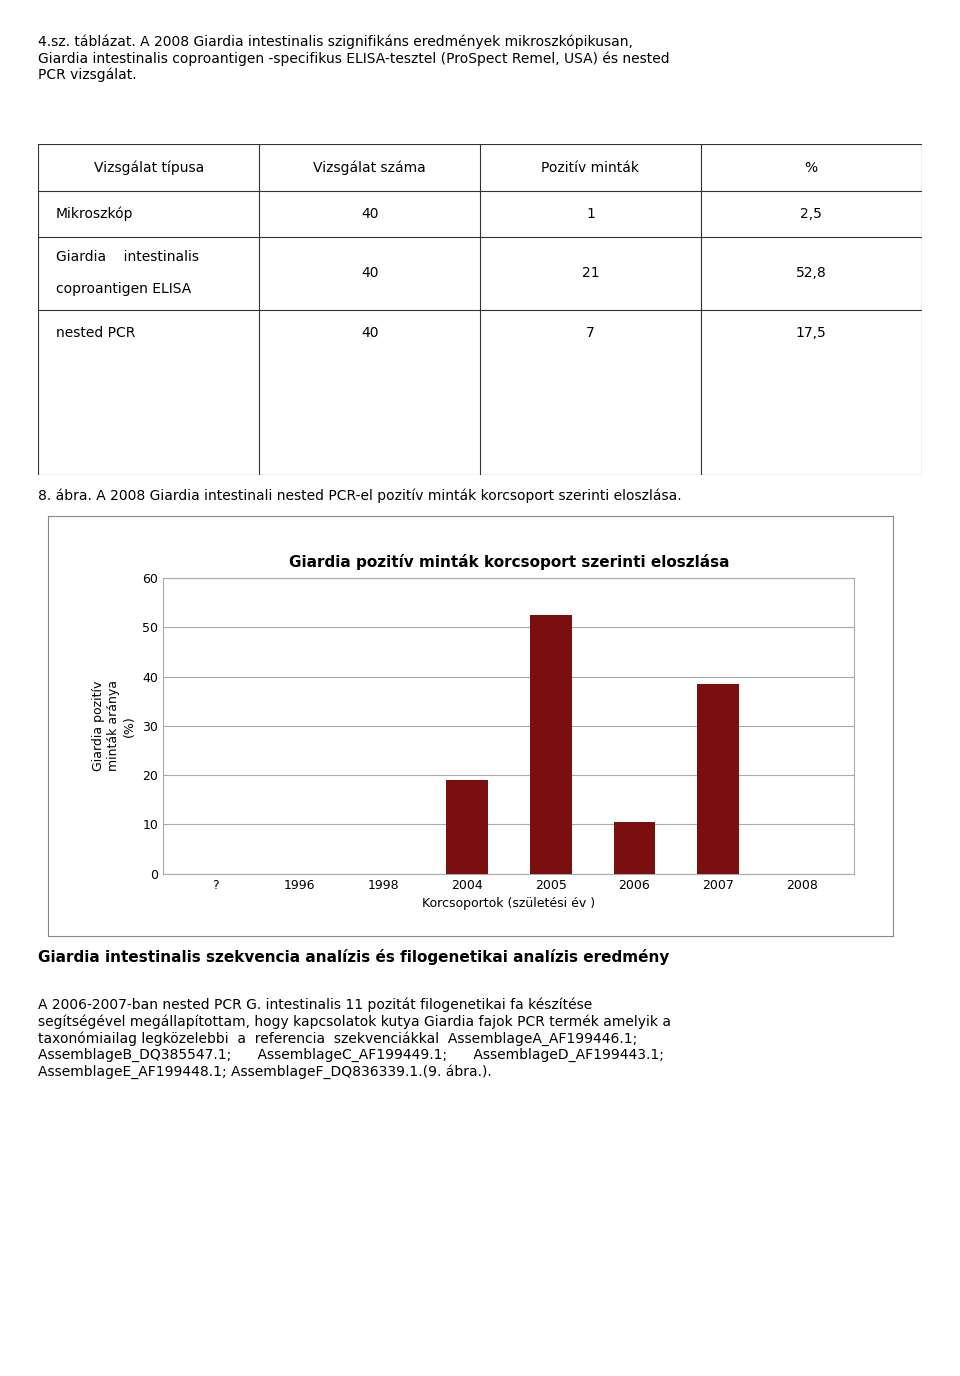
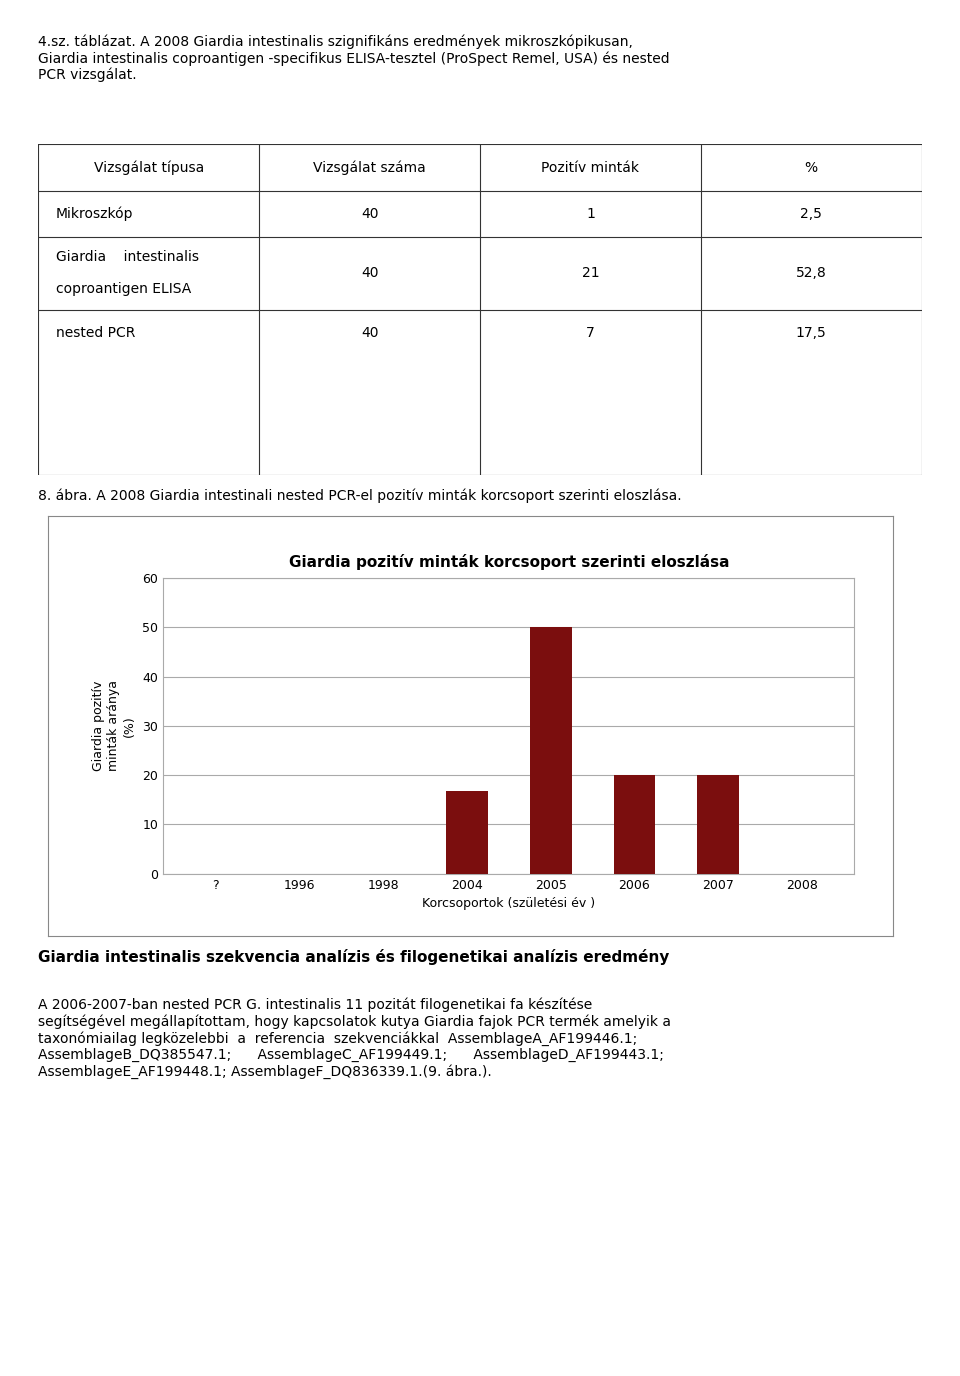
2004: 19.0 -> 16.7
2005: 52.5 -> 50.0
2006: 10.5 -> 20.0
2007: 38.5 -> 20.0
